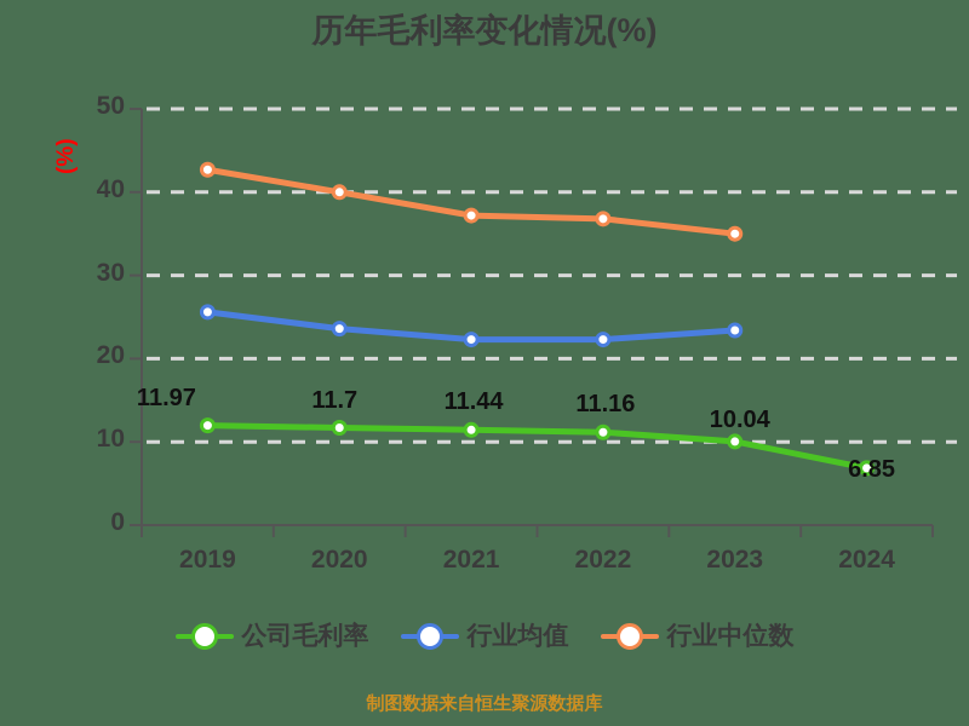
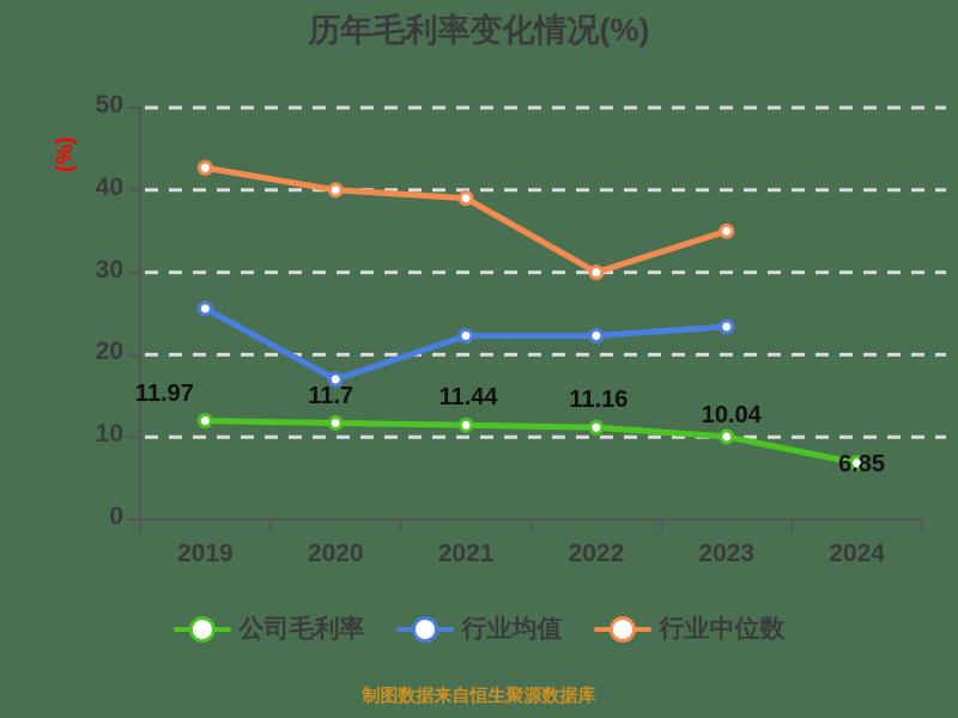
行业均值/2020: 24 -> 17
行业中位数/2021: 37 -> 39
行业中位数/2022: 37 -> 30
